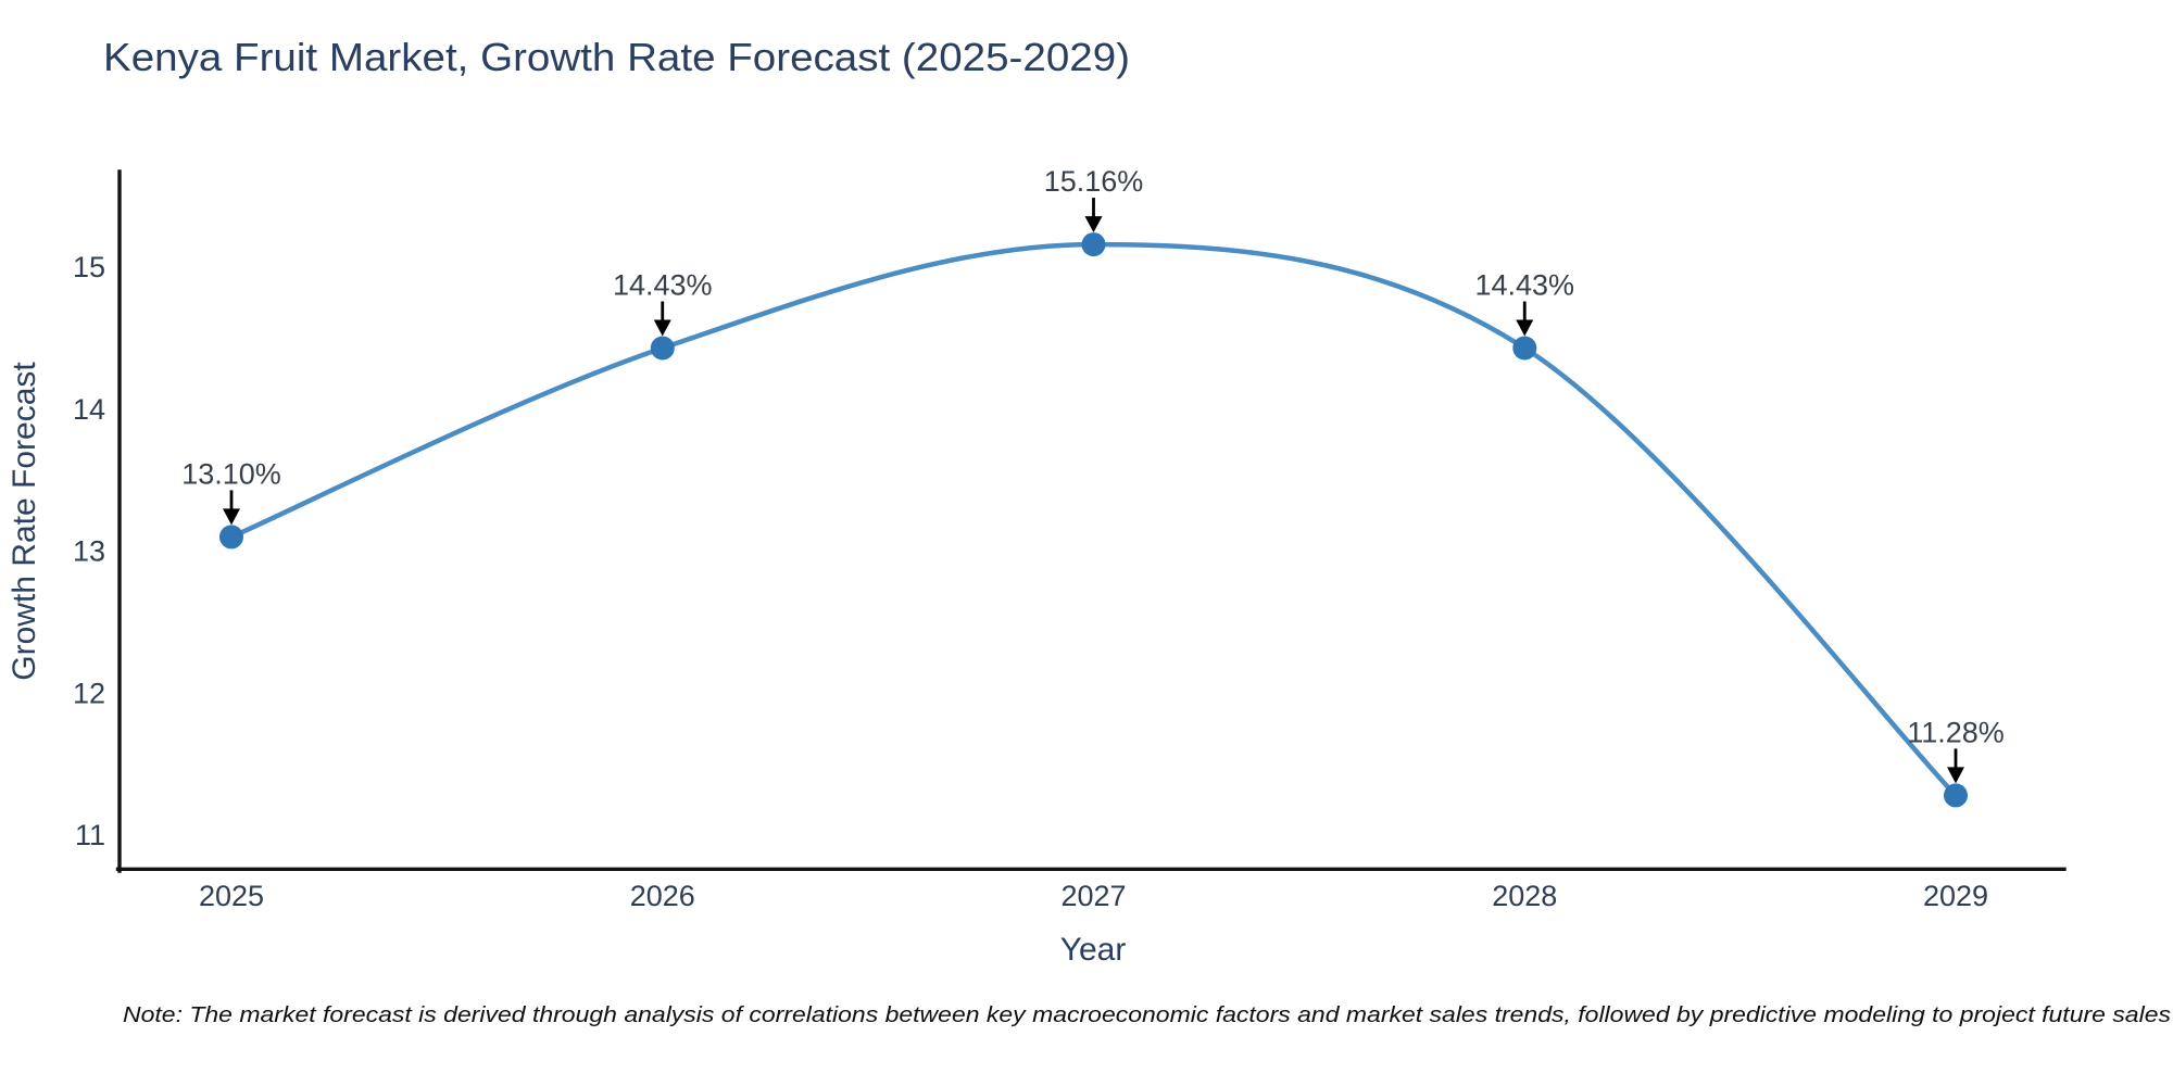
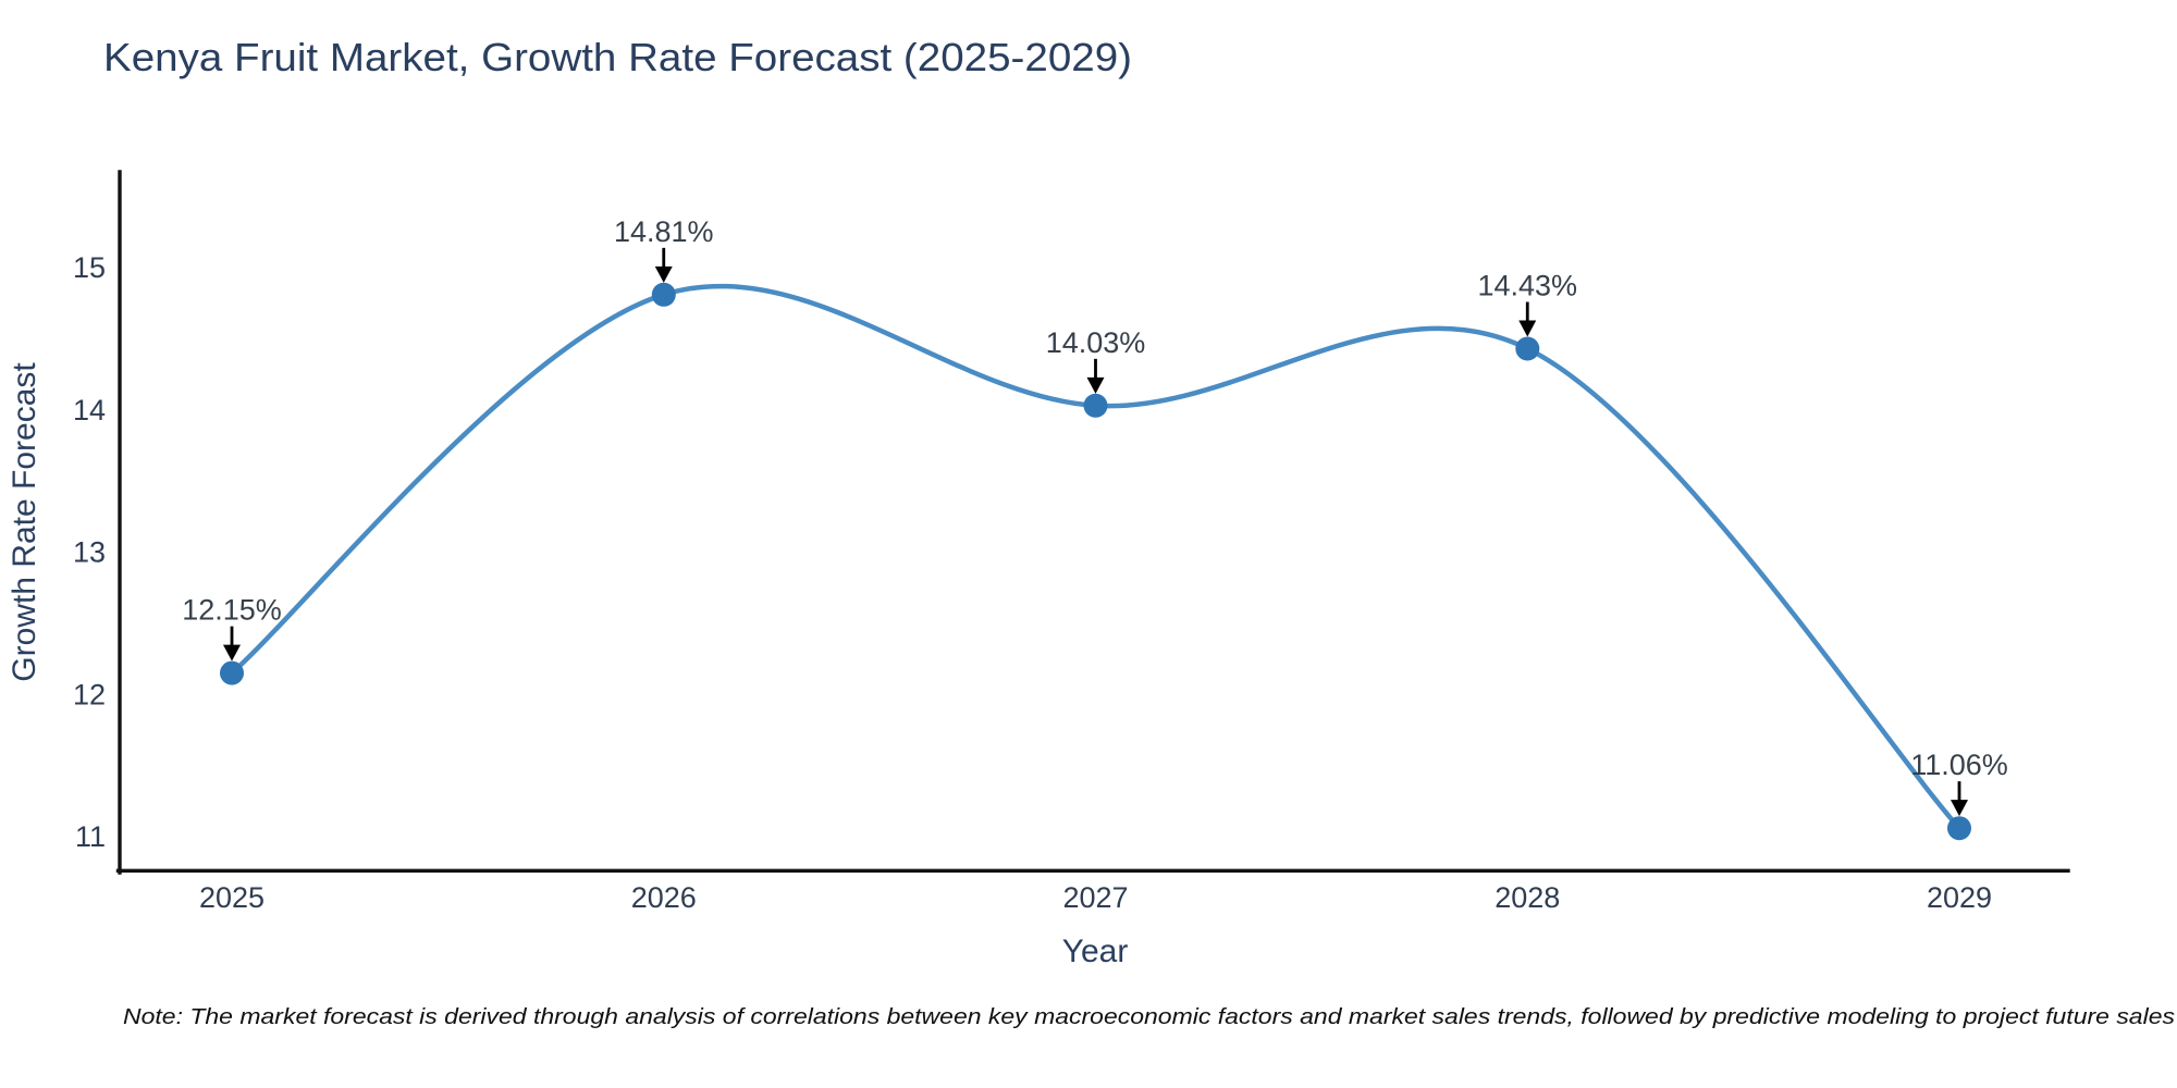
2025: 13.10% -> 12.15%
2026: 14.43% -> 14.81%
2027: 15.16% -> 14.03%
2029: 11.28% -> 11.06%
